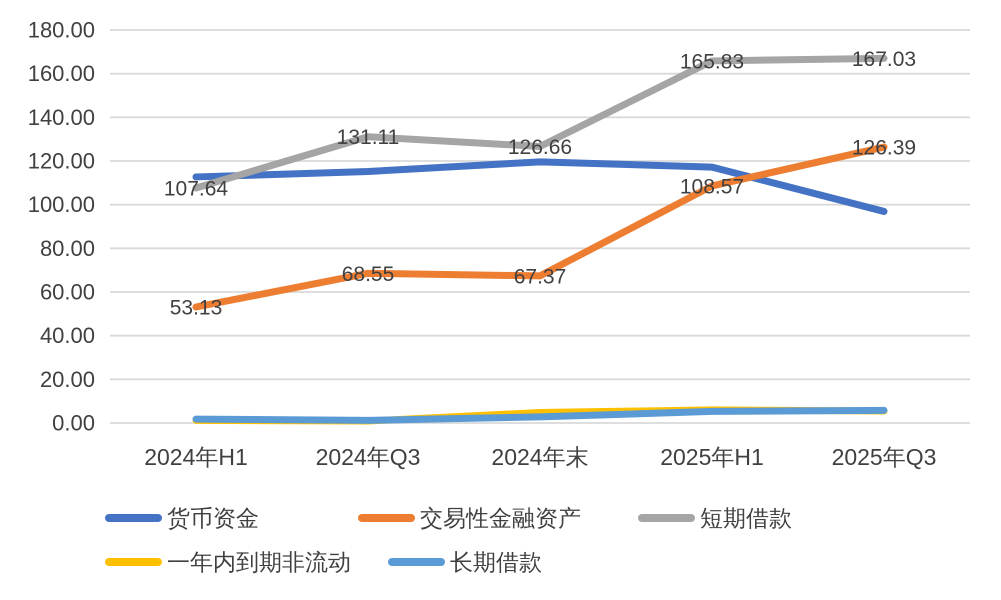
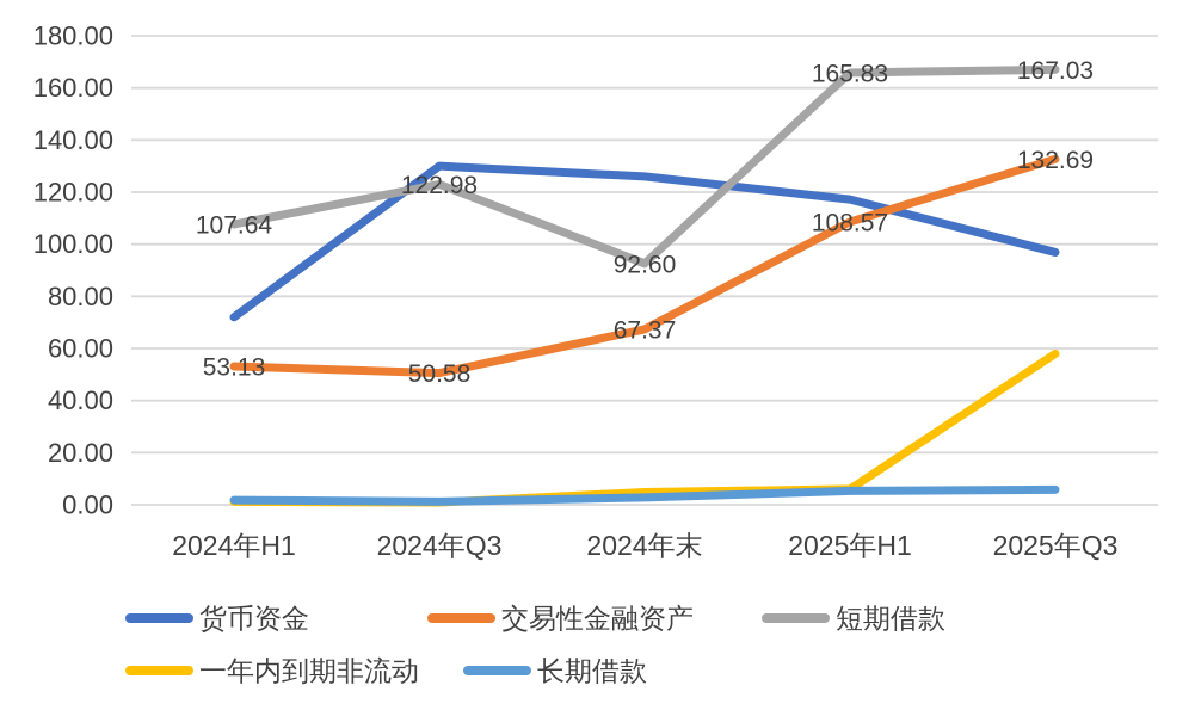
货币资金/2024年H1: 113 -> 72
货币资金/2024年Q3: 115 -> 130
交易性金融资产/2024年Q3: 68.55 -> 50.58
短期借款/2024年Q3: 131.11 -> 122.98
货币资金/2024年末: 120 -> 126
短期借款/2024年末: 126.66 -> 92.60
交易性金融资产/2025年Q3: 126.39 -> 132.69
一年内到期非流动/2025年Q3: 6 -> 58
